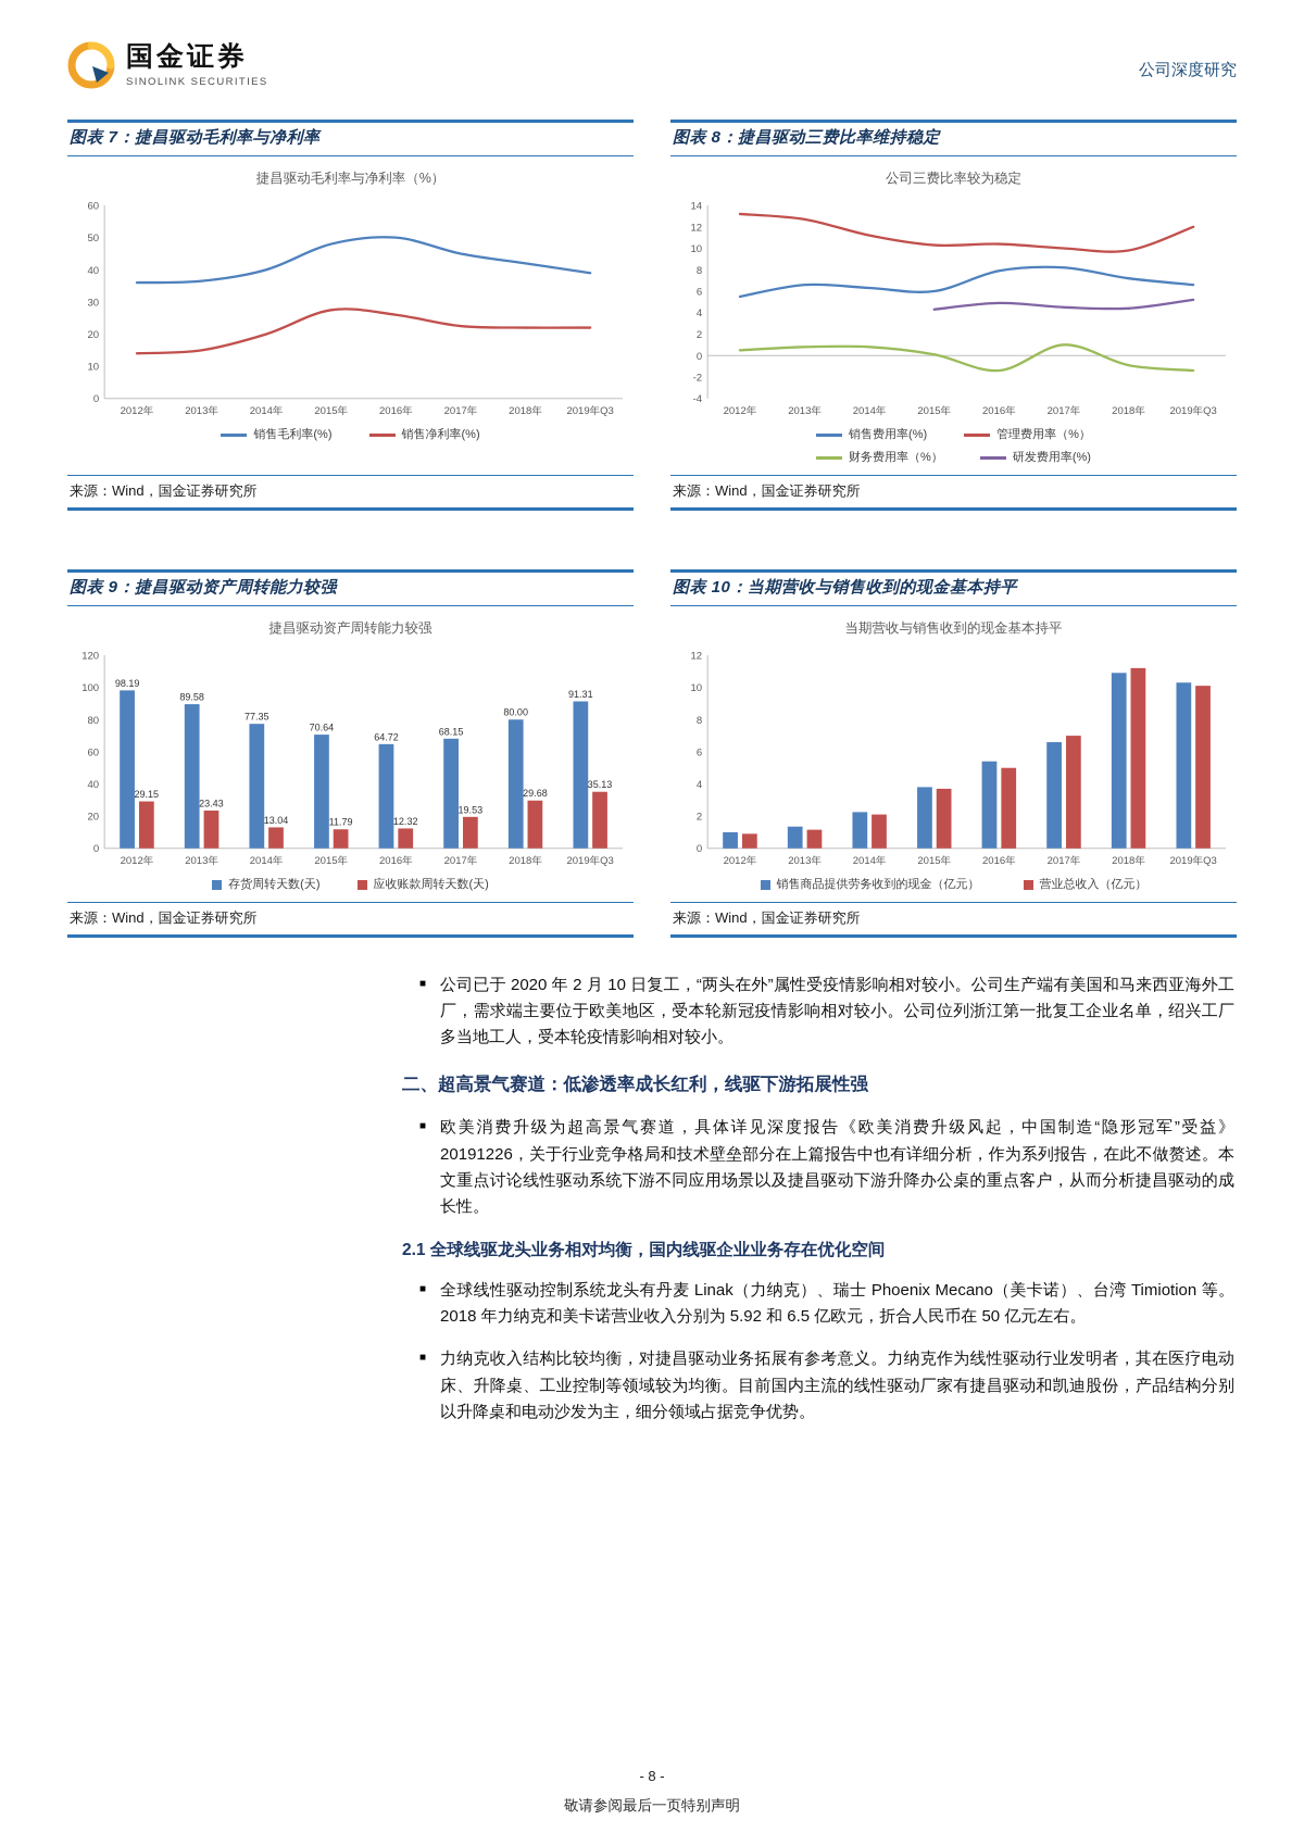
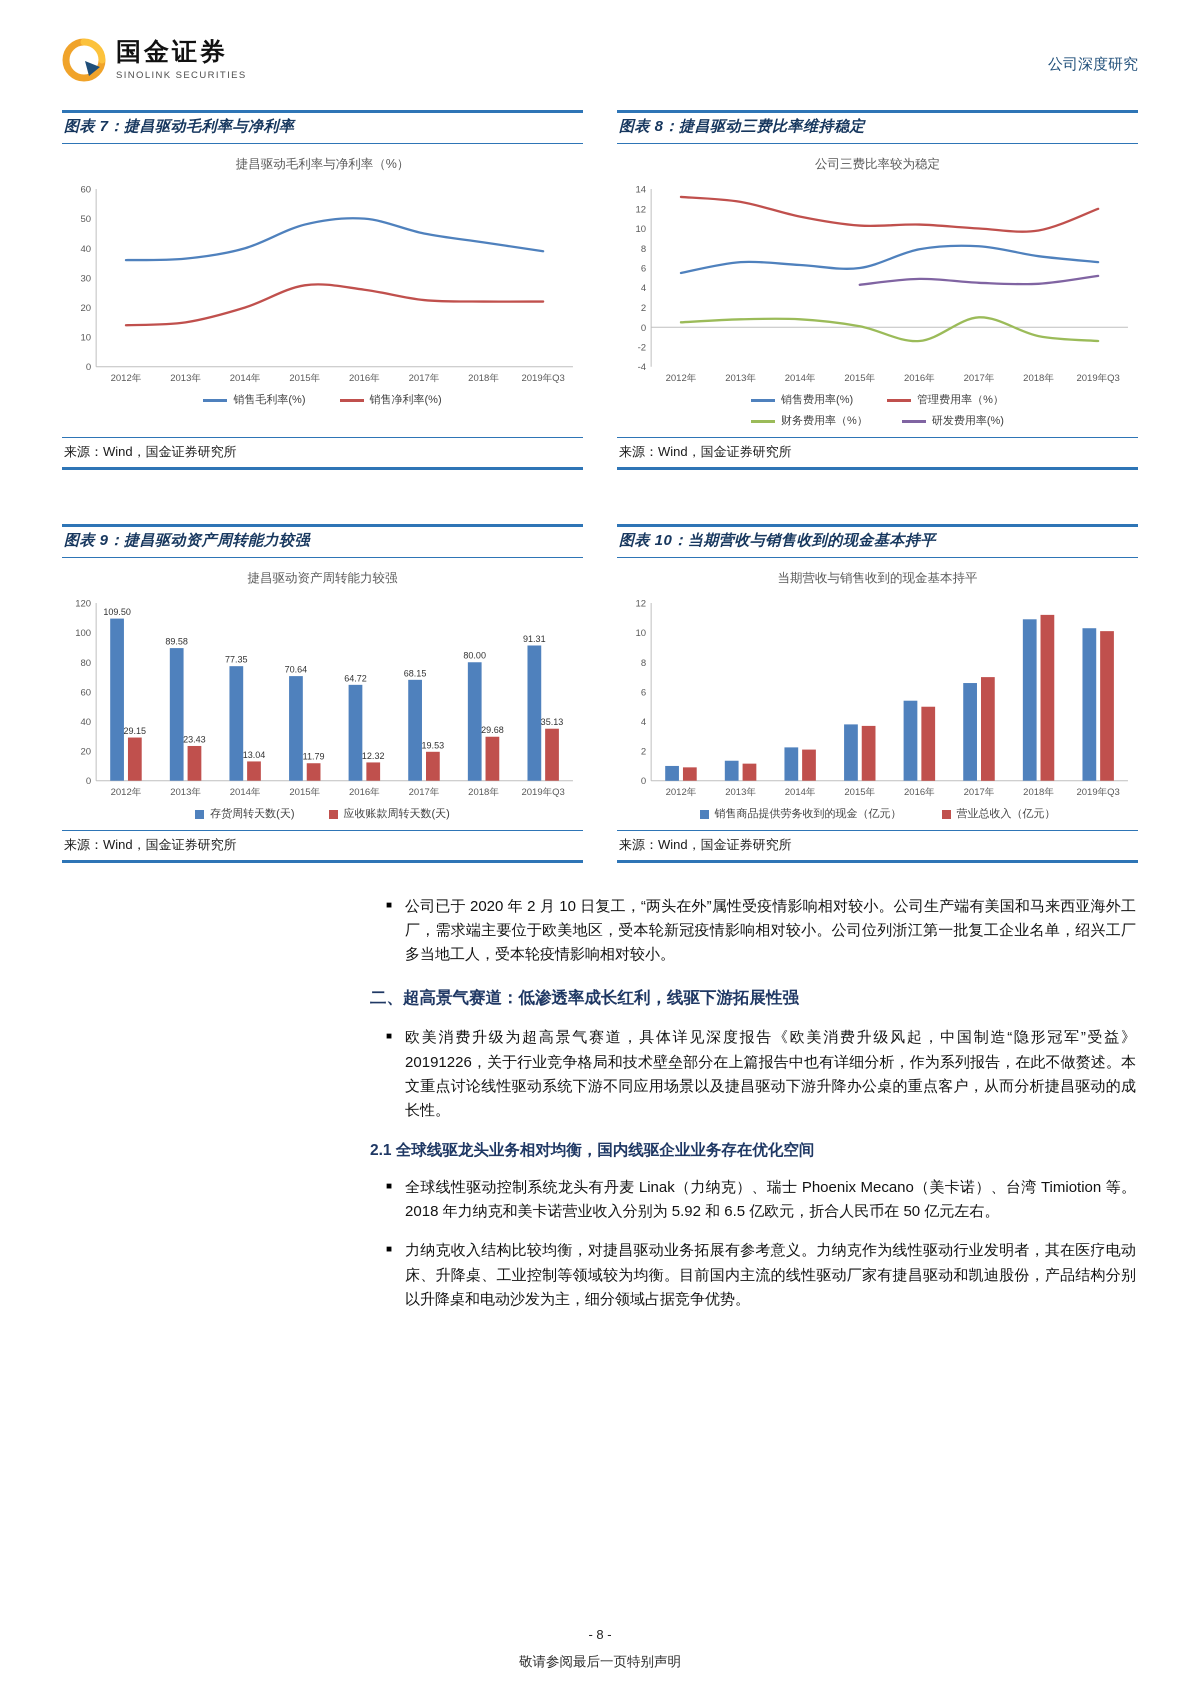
捷昌驱动资产周转能力较强/存货周转天数(天)/2012年: 98.19 -> 109.50
